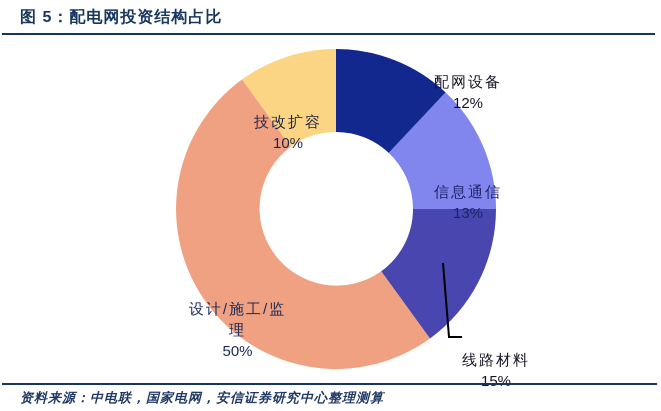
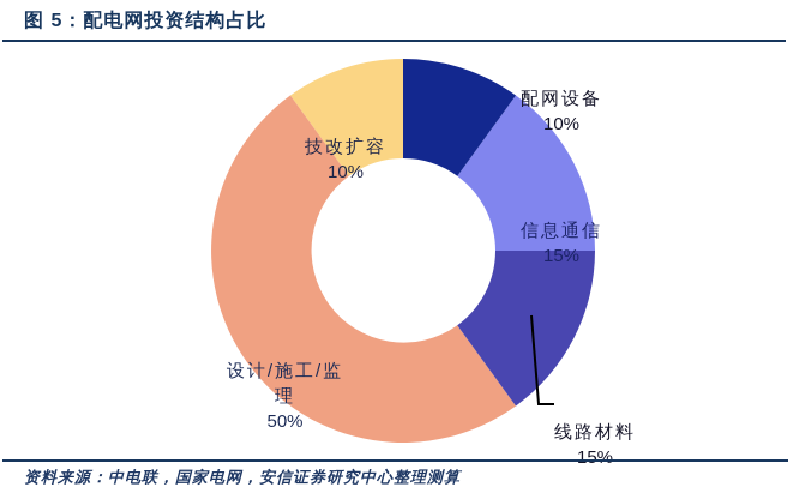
配网设备: 12% -> 10%
信息通信: 13% -> 15%
